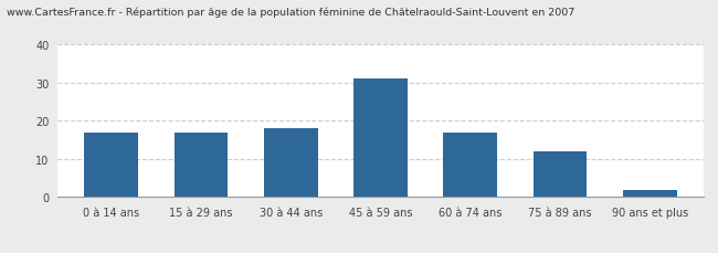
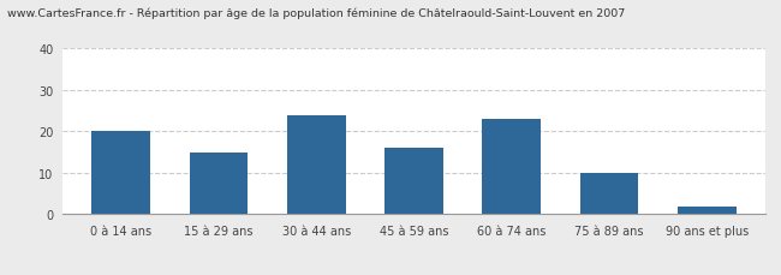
0 à 14 ans: 17 -> 20
15 à 29 ans: 17 -> 15
30 à 44 ans: 18 -> 24
45 à 59 ans: 31 -> 16
60 à 74 ans: 17 -> 23
75 à 89 ans: 12 -> 10
